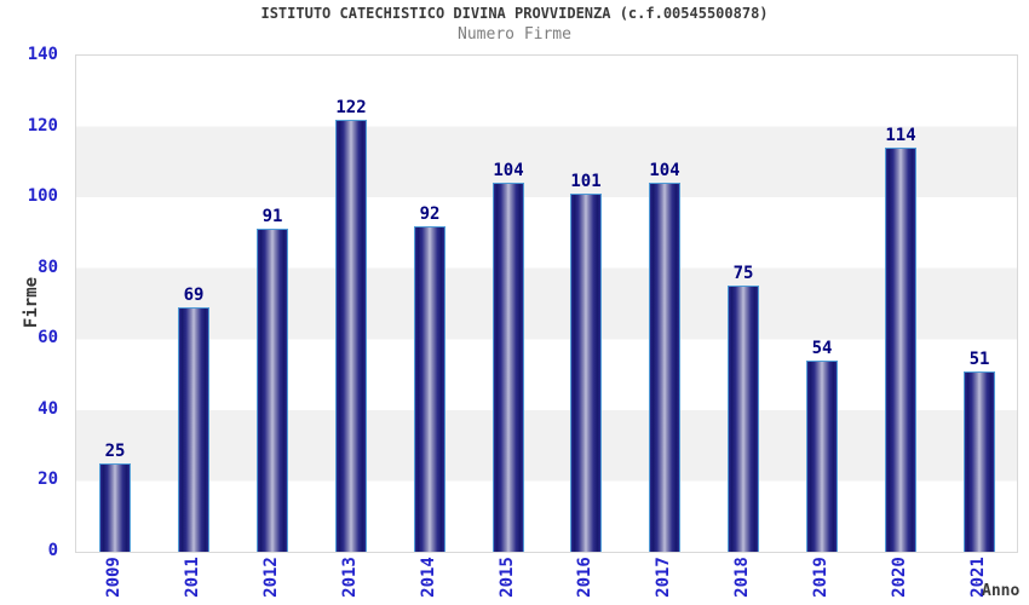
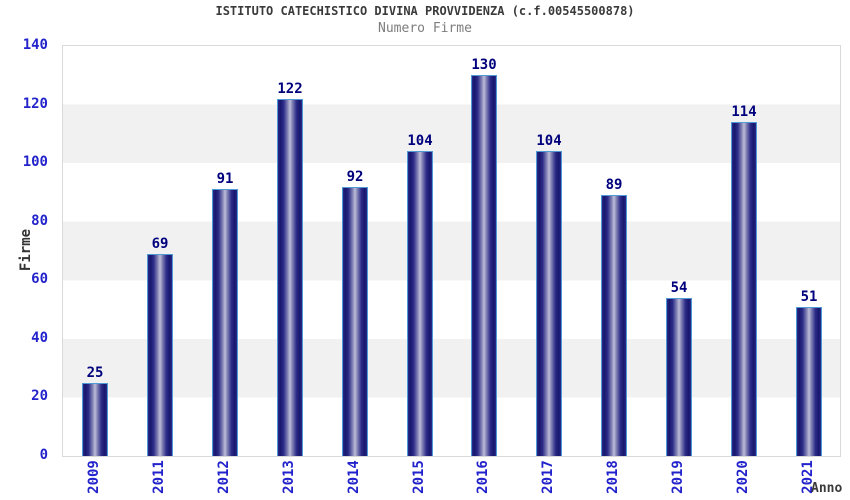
2016: 101 -> 130
2018: 75 -> 89
